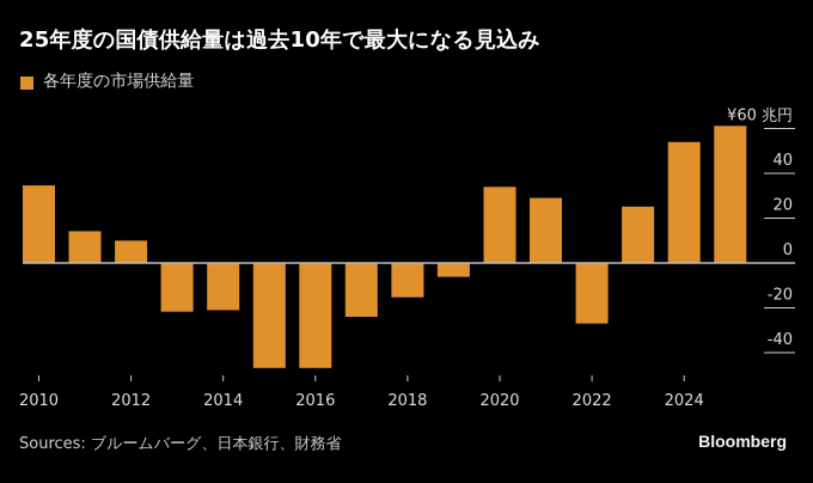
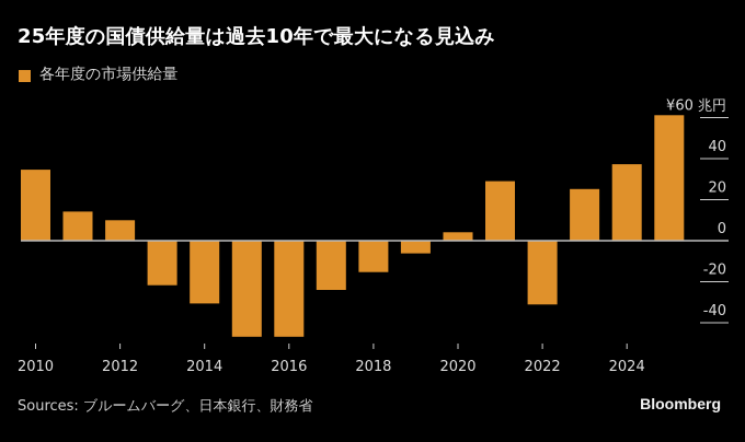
2014: -21 -> -31
2020: 34 -> 4
2022: -27 -> -31
2024: 54 -> 37
